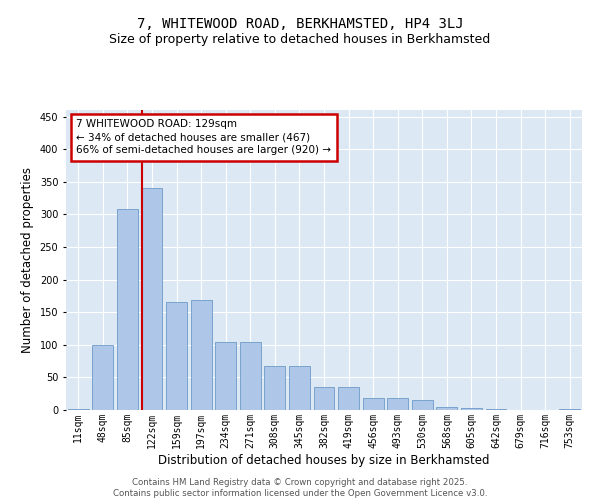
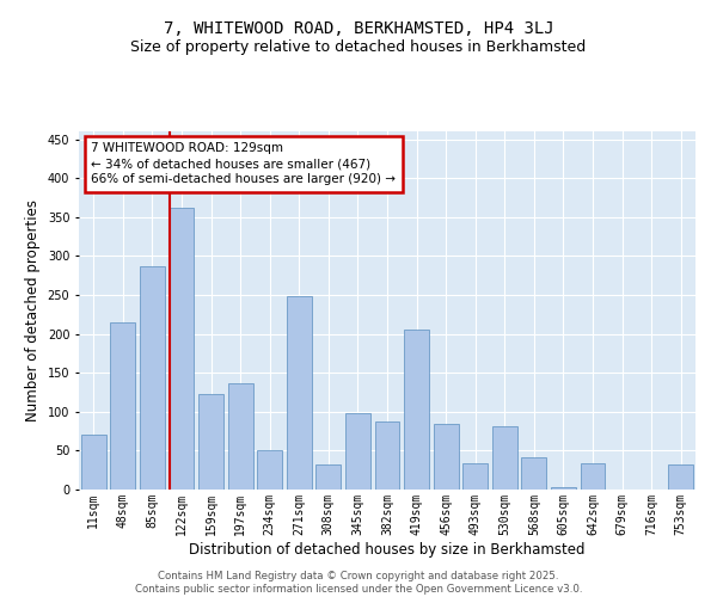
11sqm: 2 -> 70
48sqm: 100 -> 214
85sqm: 308 -> 286
122sqm: 340 -> 362
159sqm: 165 -> 122
197sqm: 168 -> 136
234sqm: 105 -> 50
271sqm: 105 -> 248
308sqm: 68 -> 32
345sqm: 68 -> 98
382sqm: 35 -> 88
419sqm: 35 -> 206
456sqm: 18 -> 84
493sqm: 18 -> 34
530sqm: 15 -> 82
568sqm: 5 -> 42
642sqm: 1 -> 34
753sqm: 1 -> 32
